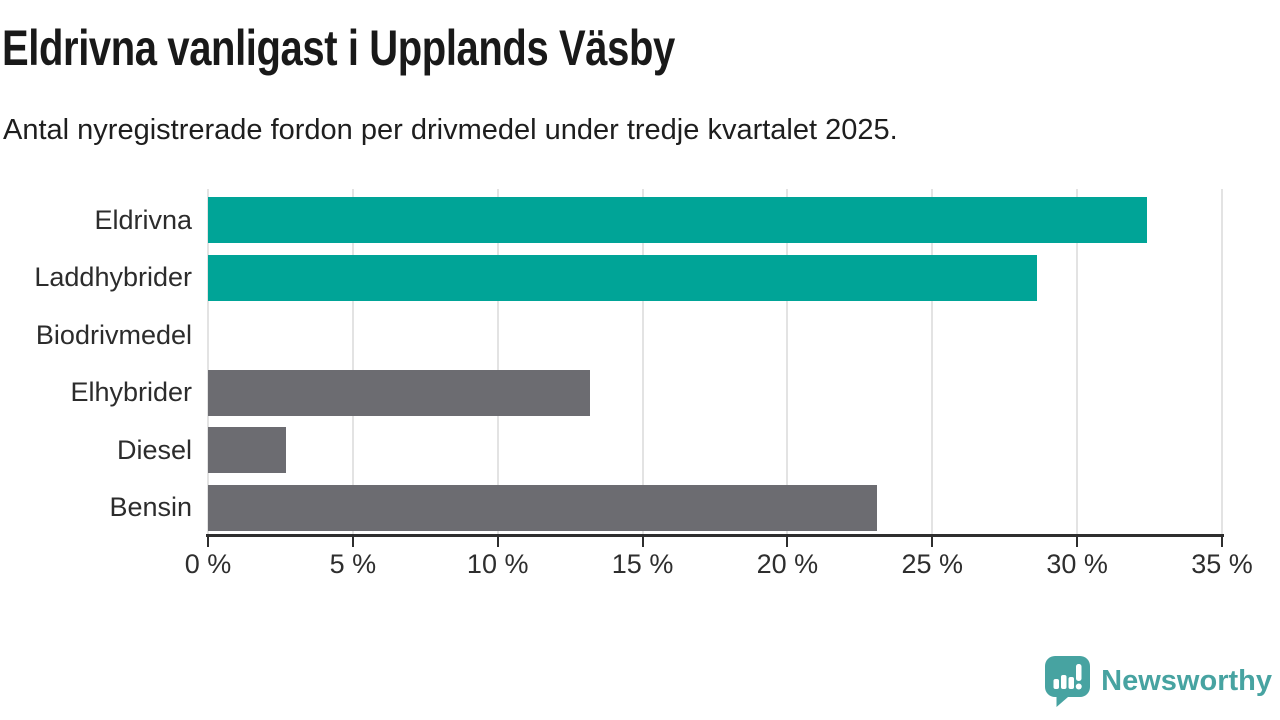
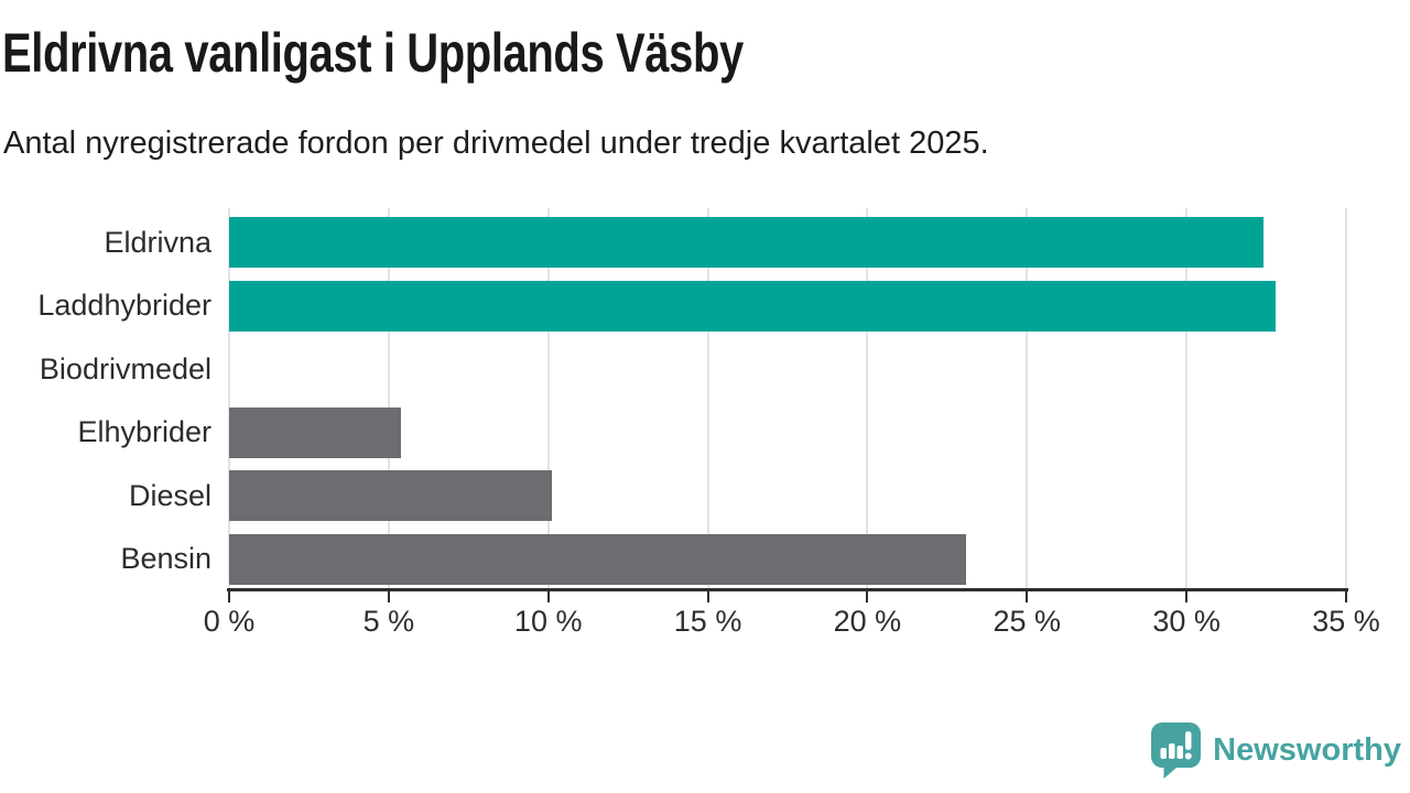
Laddhybrider: 28.6% -> 32.8%
Elhybrider: 13.2% -> 5.4%
Diesel: 2.7% -> 10.1%
